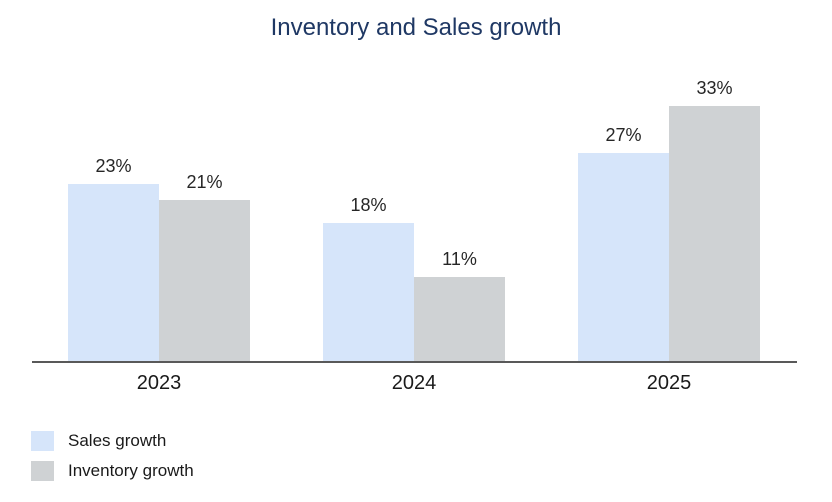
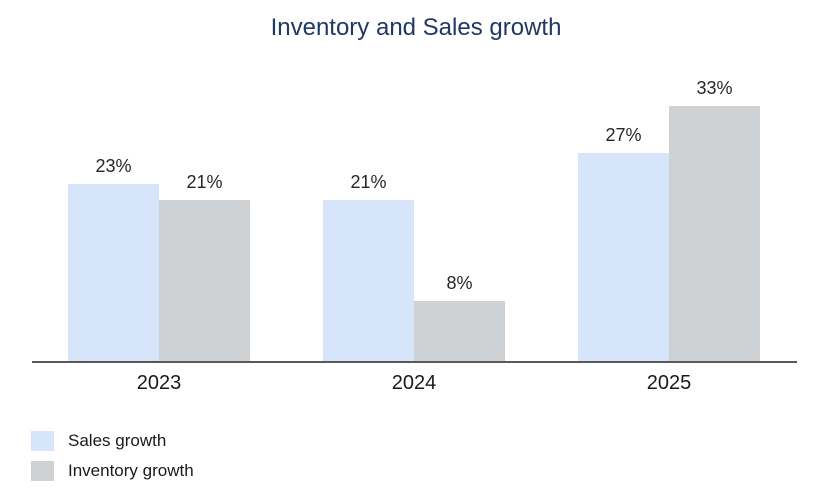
Sales growth/2024: 18% -> 21%
Inventory growth/2024: 11% -> 8%
